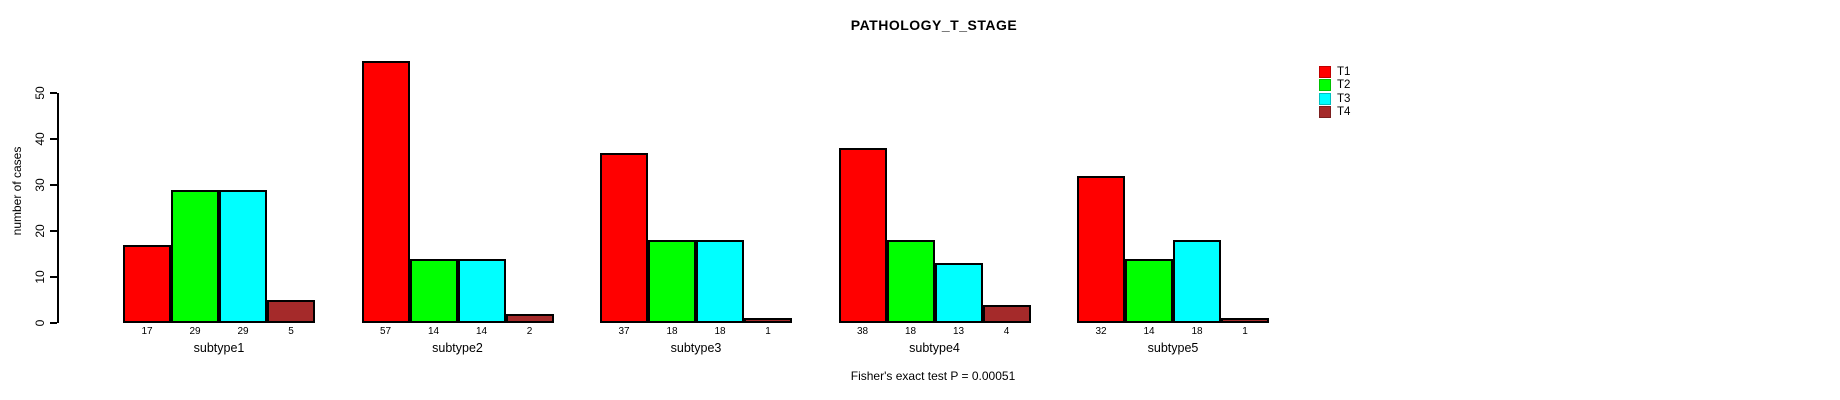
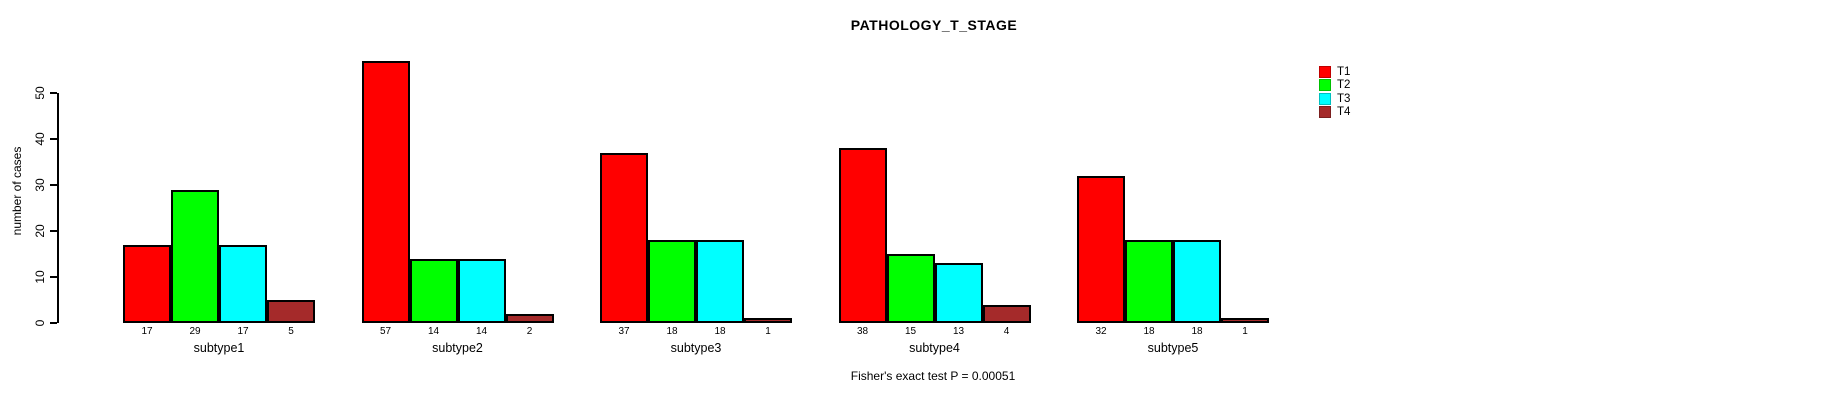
T3/subtype1: 29 -> 17
T2/subtype4: 18 -> 15
T2/subtype5: 14 -> 18
